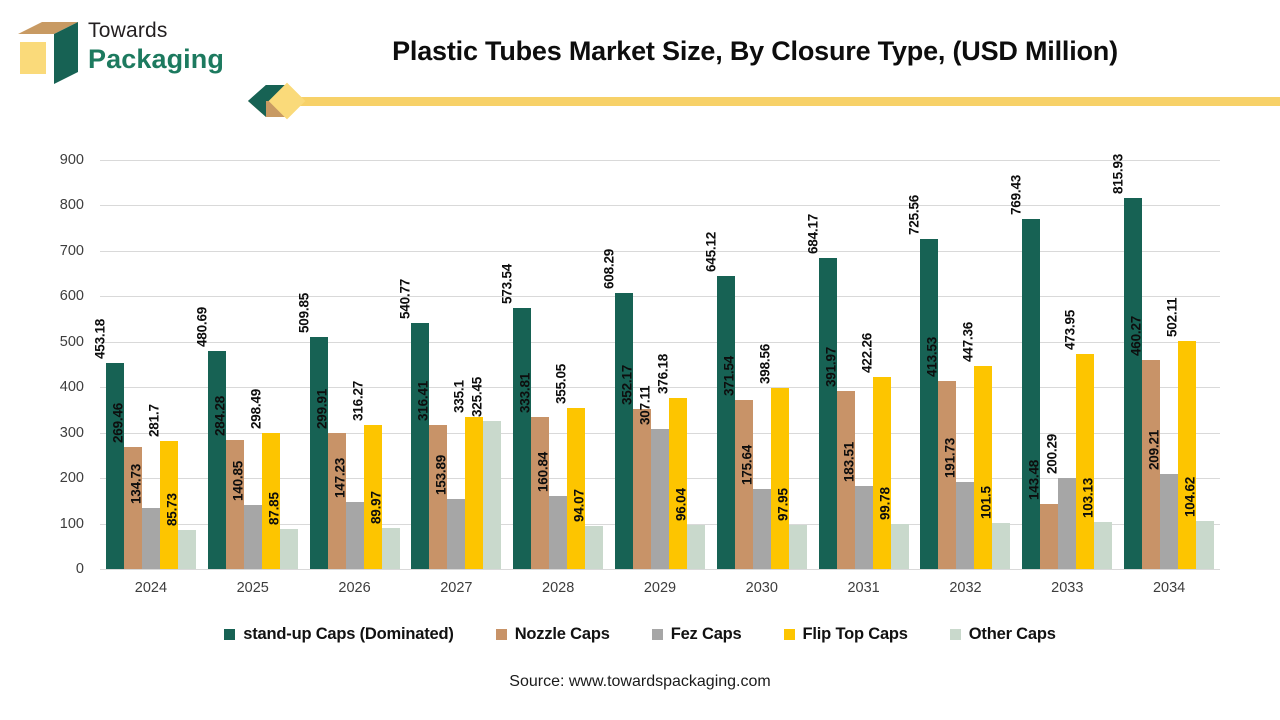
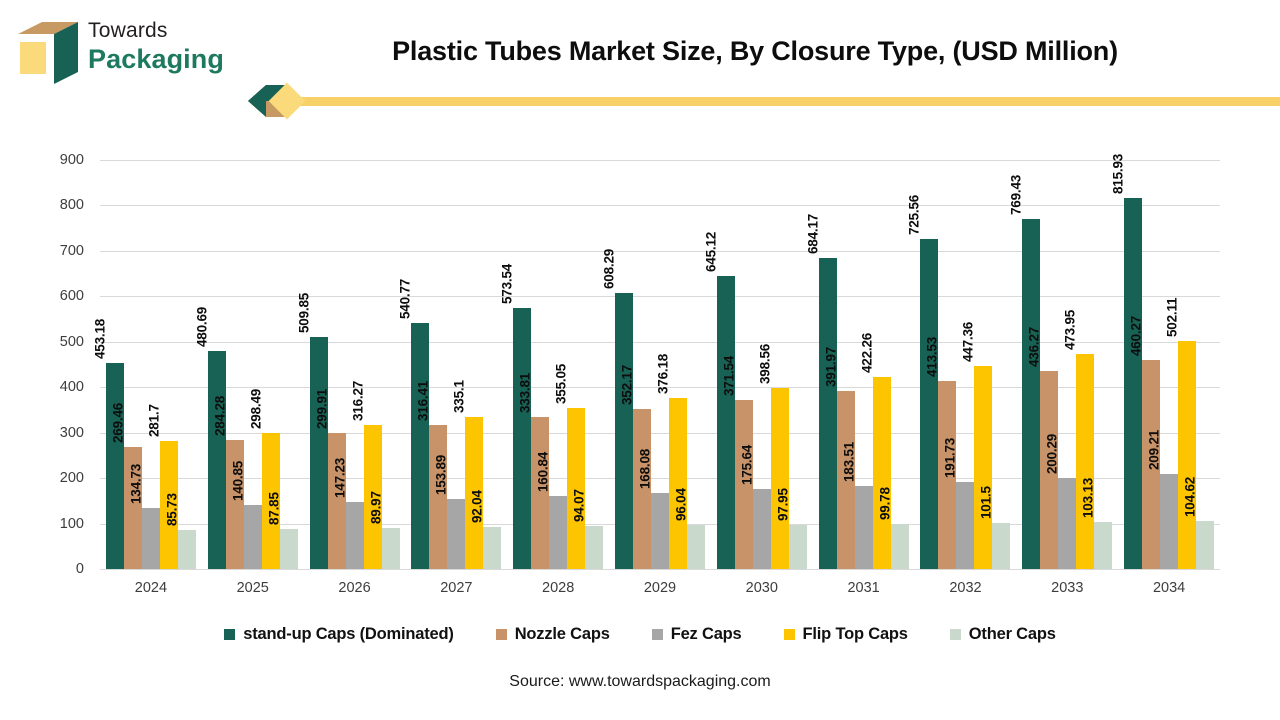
Other Caps/2027: 325.45 -> 92.04
Fez Caps/2029: 307.11 -> 168.08
Nozzle Caps/2033: 143.48 -> 436.27
